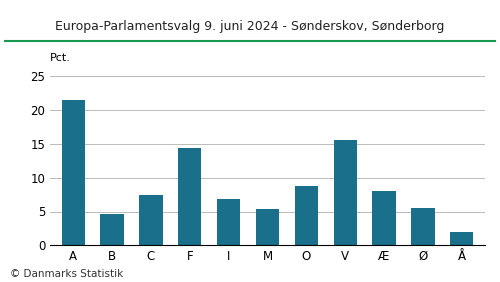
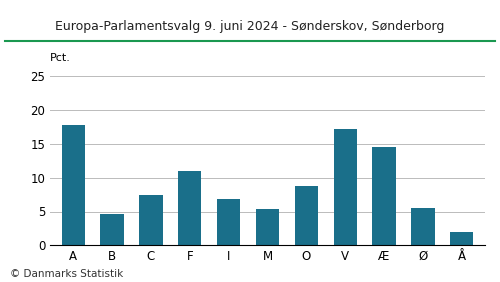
A: 21.5 -> 17.8
F: 14.4 -> 11.0
V: 15.5 -> 17.2
Æ: 8.1 -> 14.6
